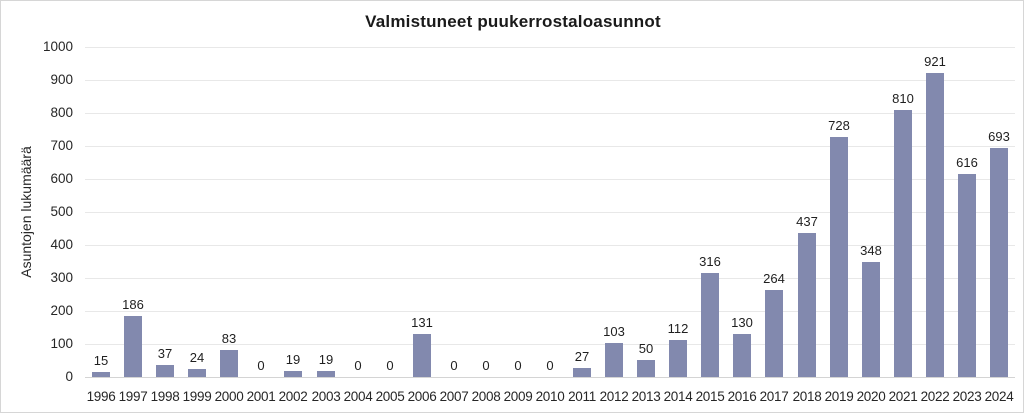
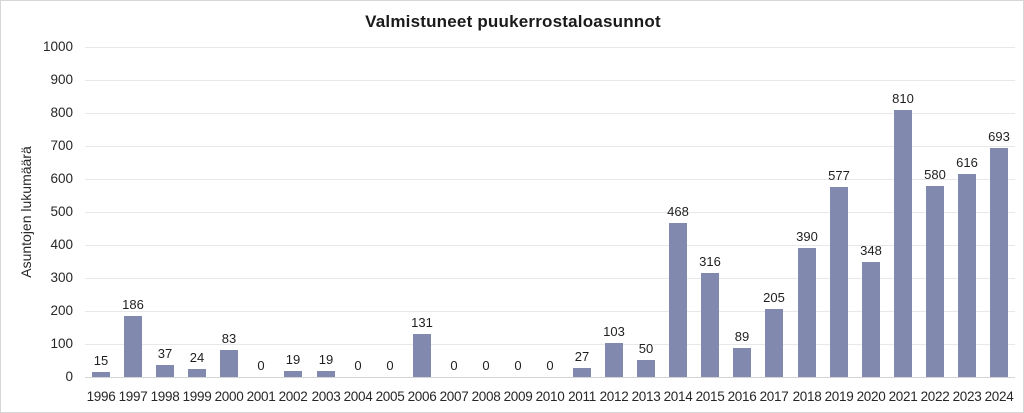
2014: 112 -> 468
2016: 130 -> 89
2017: 264 -> 205
2018: 437 -> 390
2019: 728 -> 577
2022: 921 -> 580
